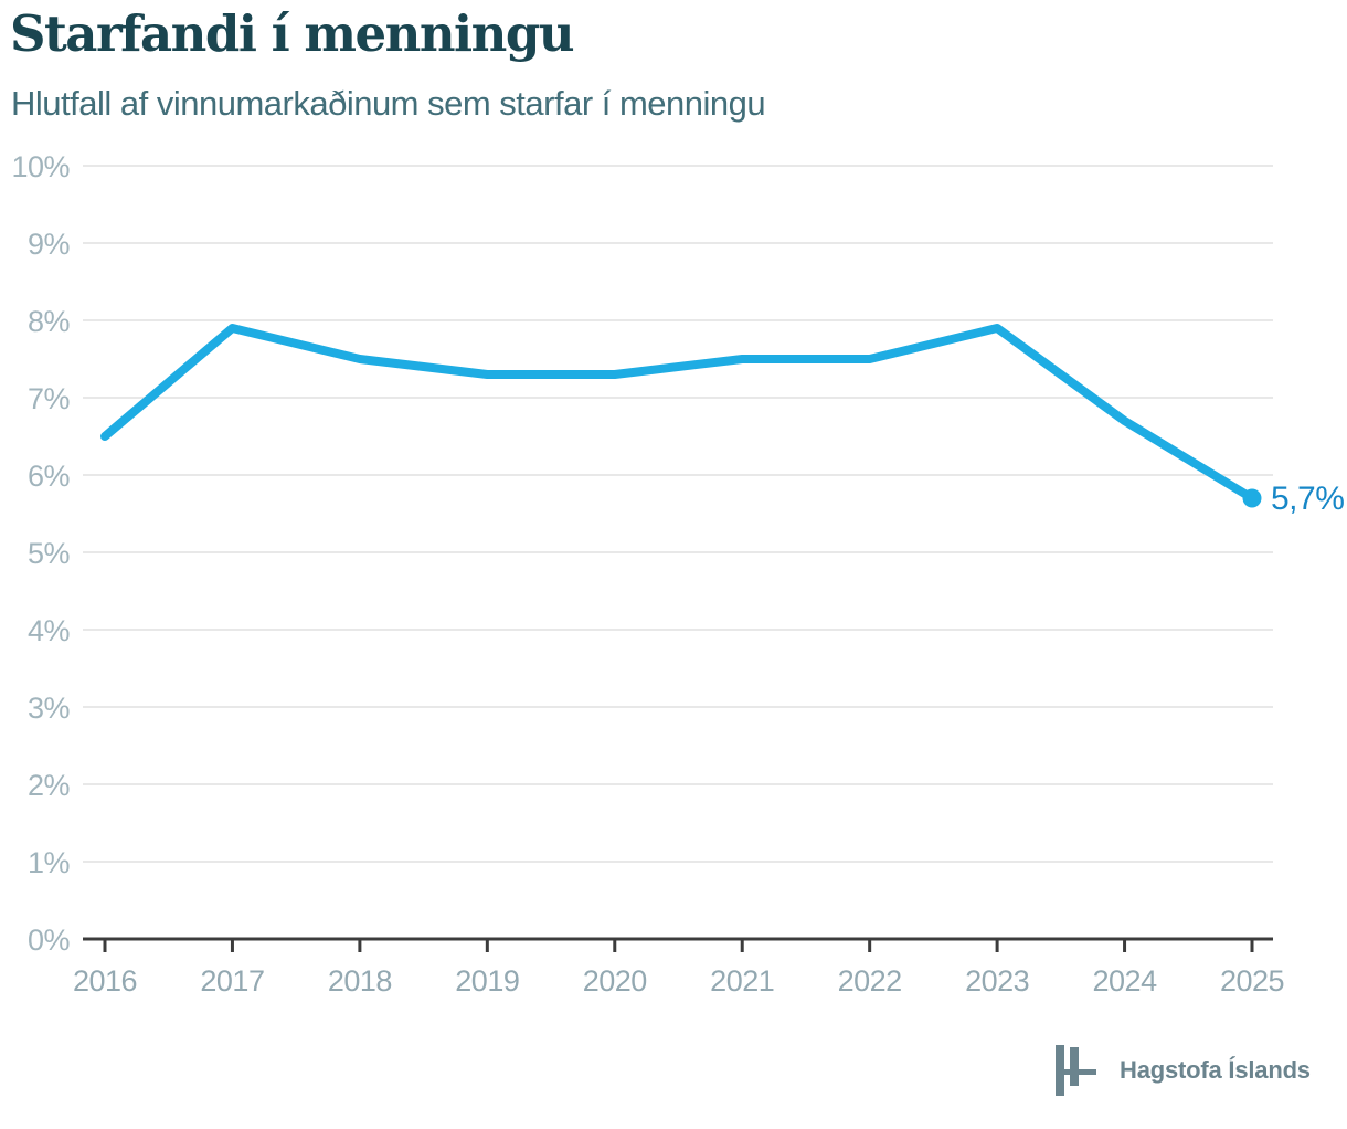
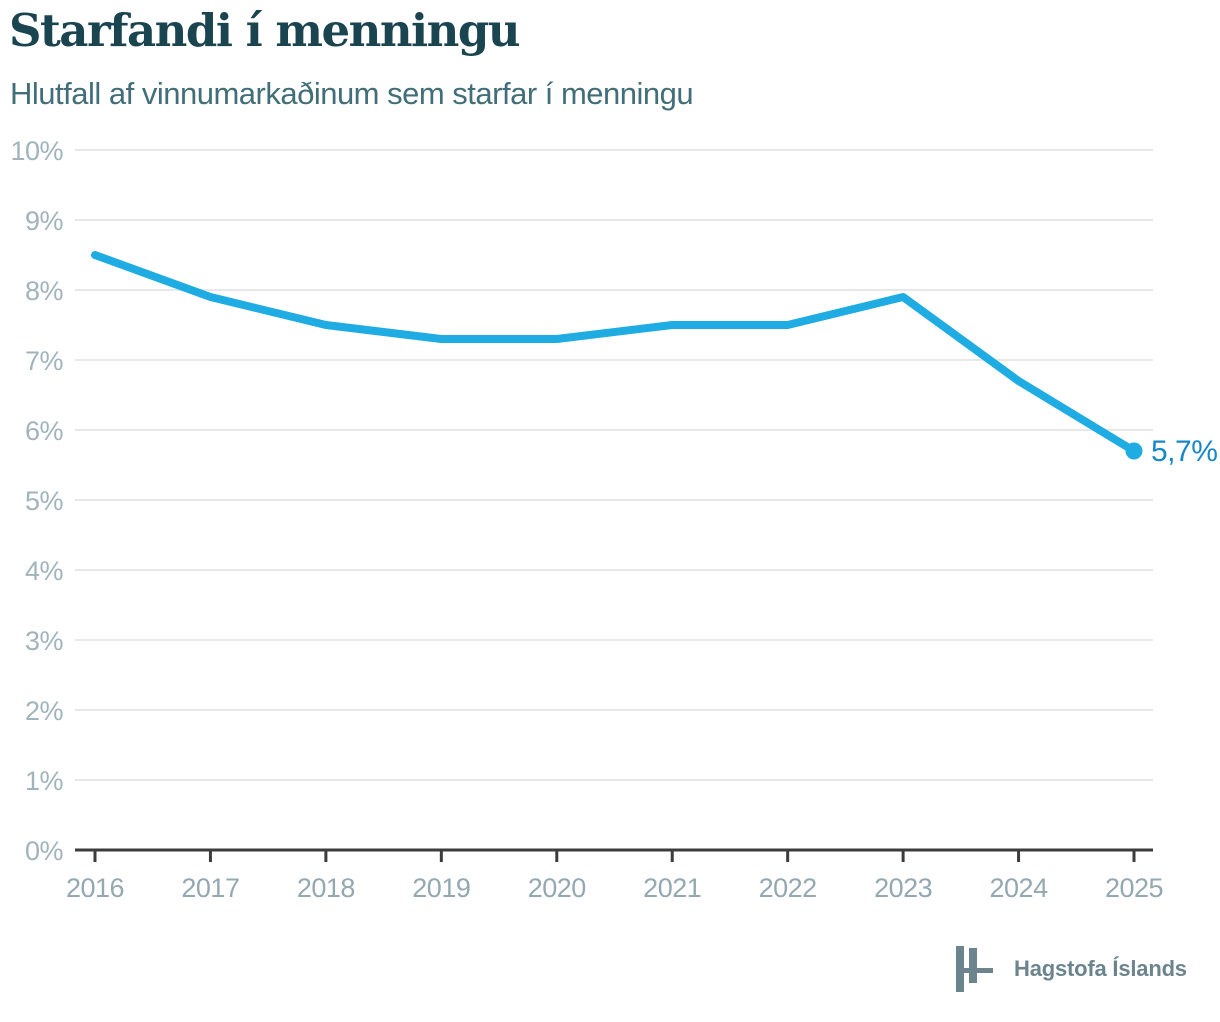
2016: 6.5% -> 8.5%
